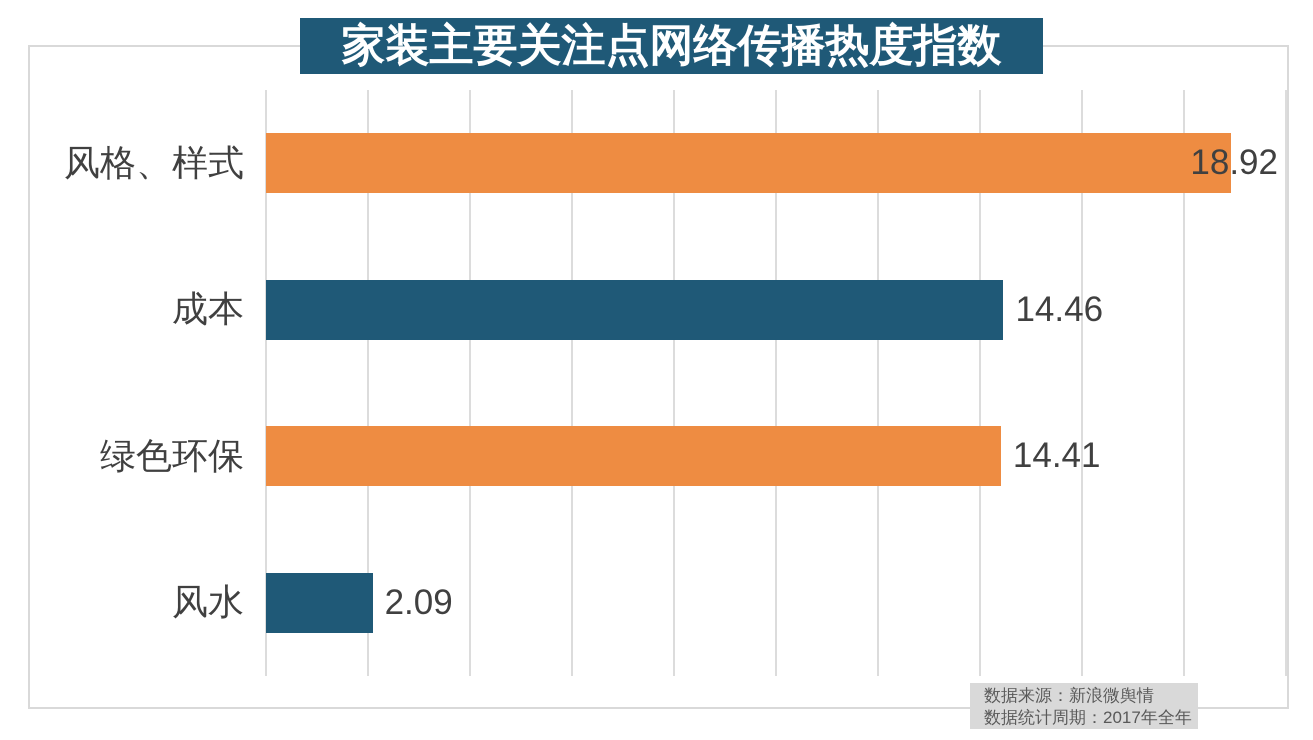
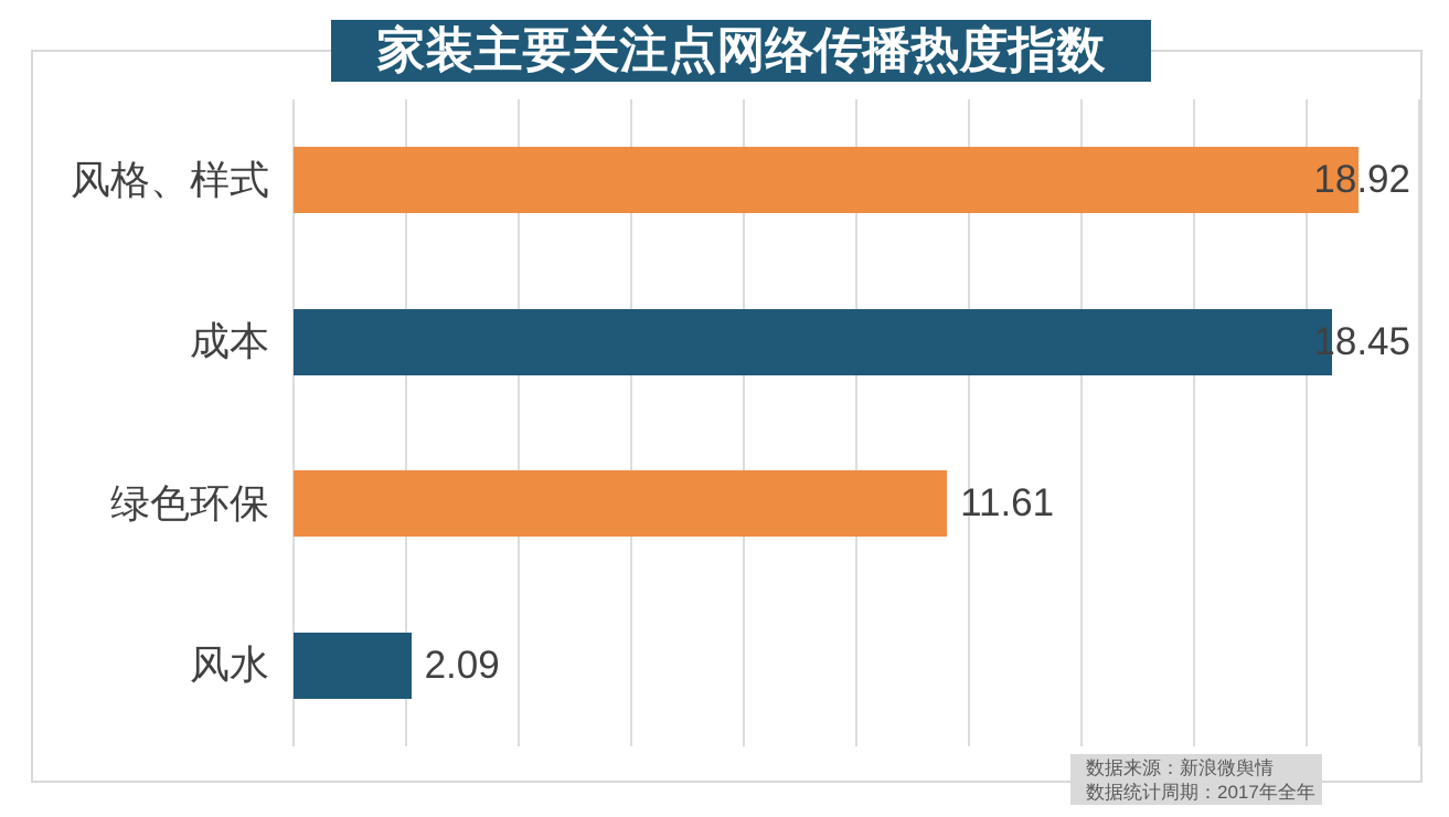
成本: 14.46 -> 18.45
绿色环保: 14.41 -> 11.61
